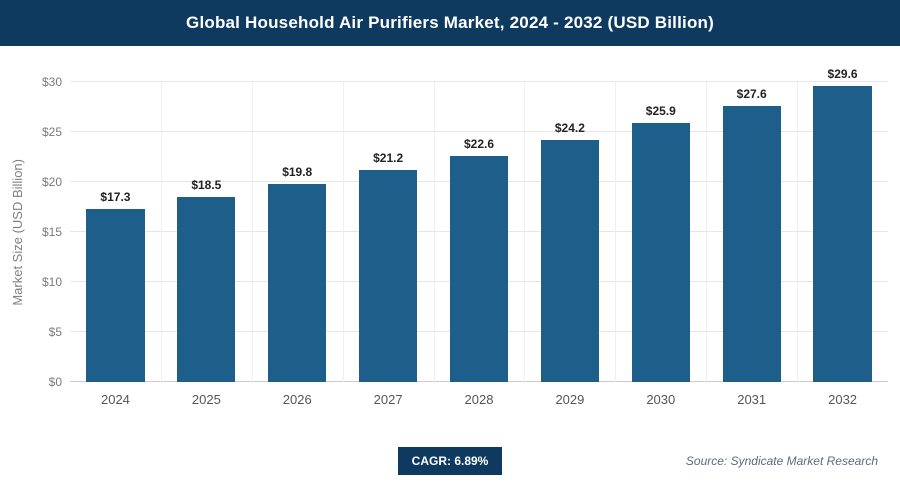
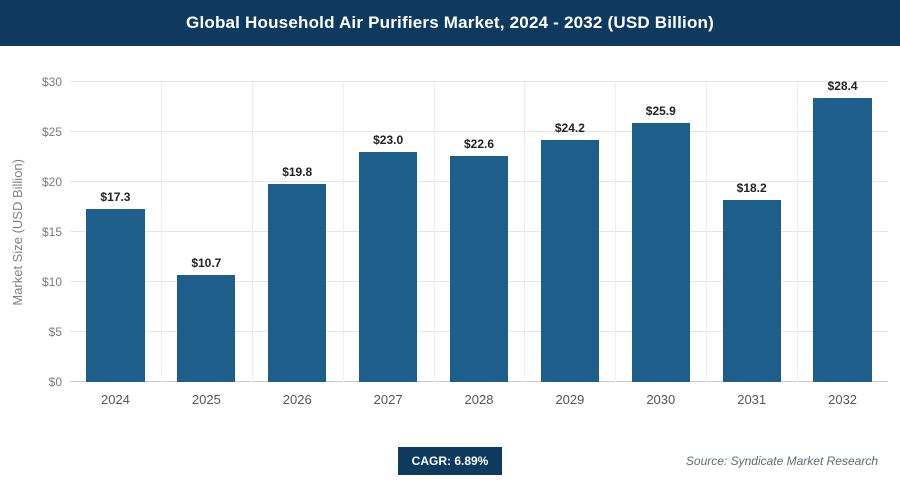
2025: $18.5 -> $10.7
2027: $21.2 -> $23.0
2031: $27.6 -> $18.2
2032: $29.6 -> $28.4
